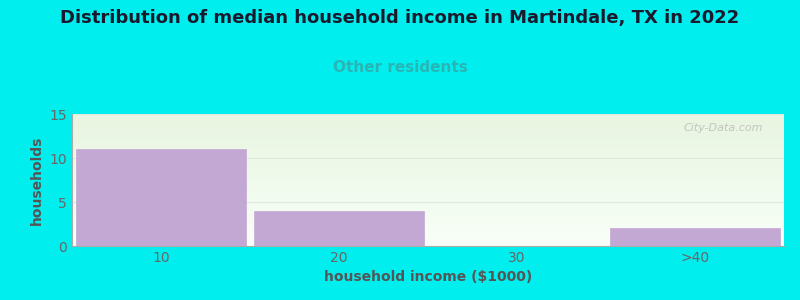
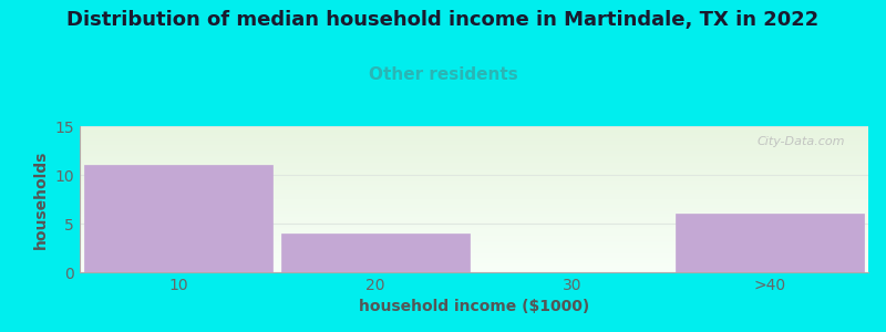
>40: 2 -> 6
